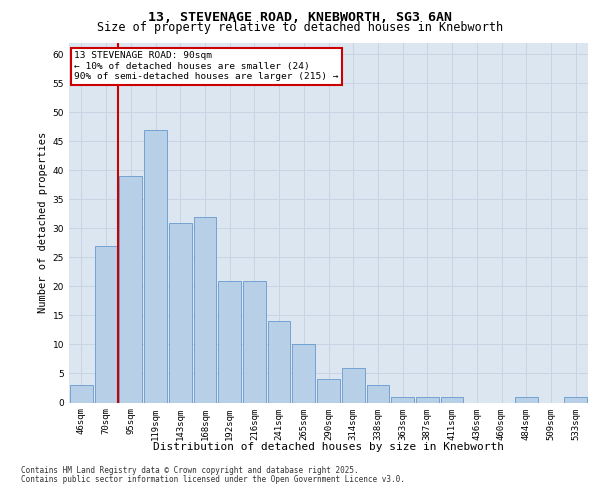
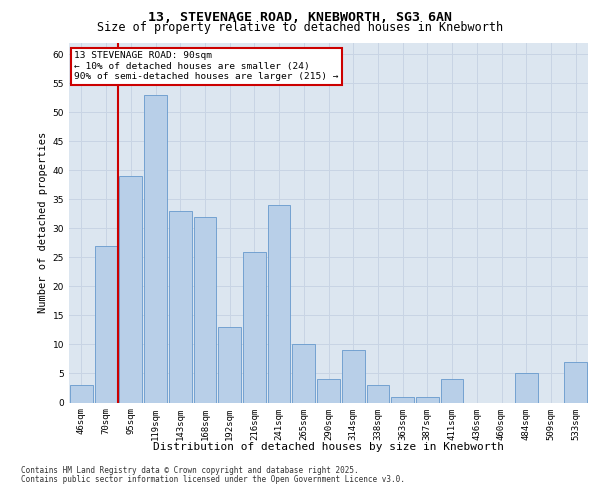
119sqm: 47 -> 53
143sqm: 31 -> 33
192sqm: 21 -> 13
216sqm: 21 -> 26
241sqm: 14 -> 34
314sqm: 6 -> 9
411sqm: 1 -> 4
484sqm: 1 -> 5
533sqm: 1 -> 7
